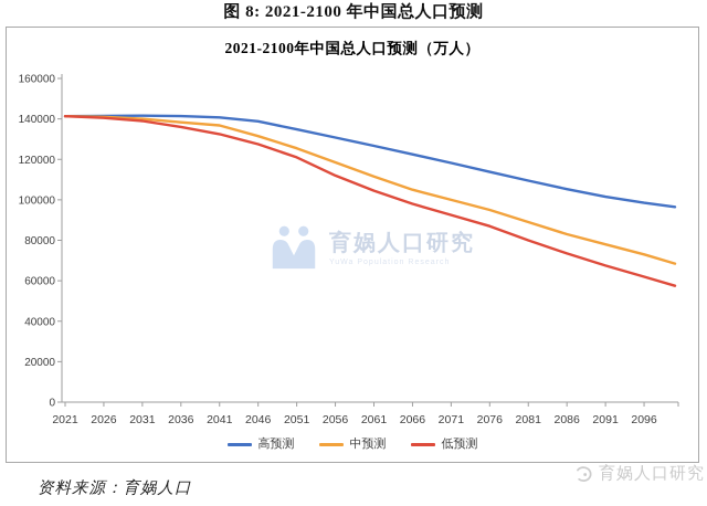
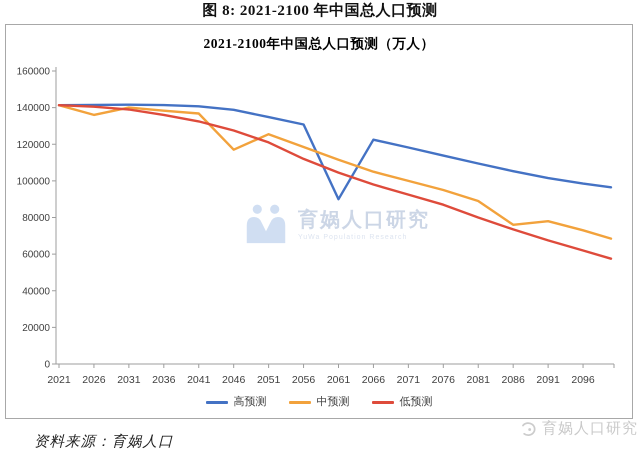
中预测/2026: 141000 -> 136000
中预测/2046: 132000 -> 117000
高预测/2061: 127000 -> 90000
中预测/2086: 83000 -> 76000
